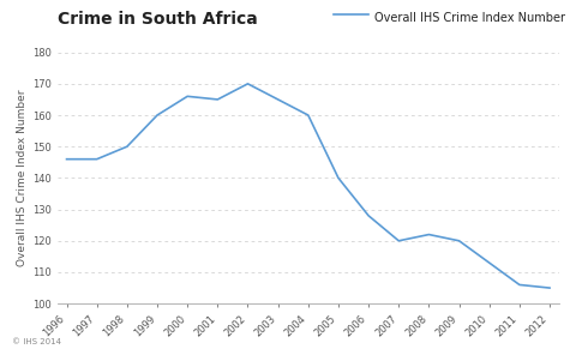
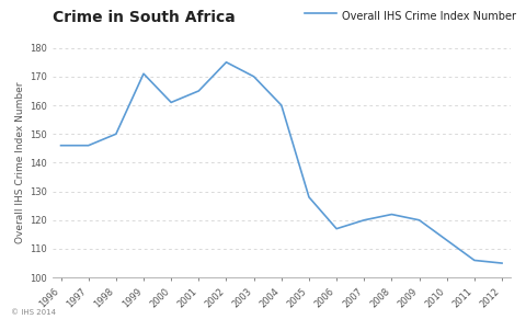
1999: 160 -> 171
2000: 166 -> 161
2002: 170 -> 175
2003: 165 -> 170
2005: 140 -> 128
2006: 128 -> 117
